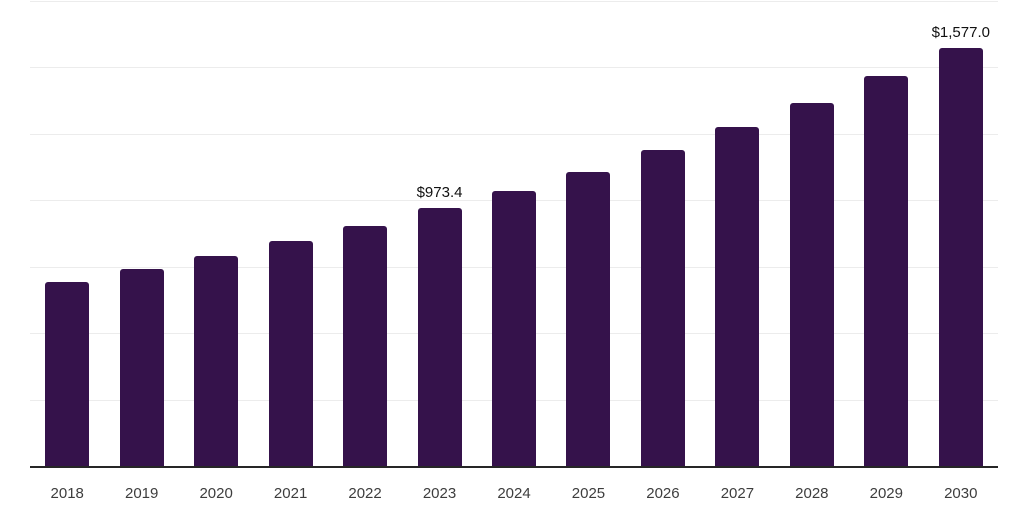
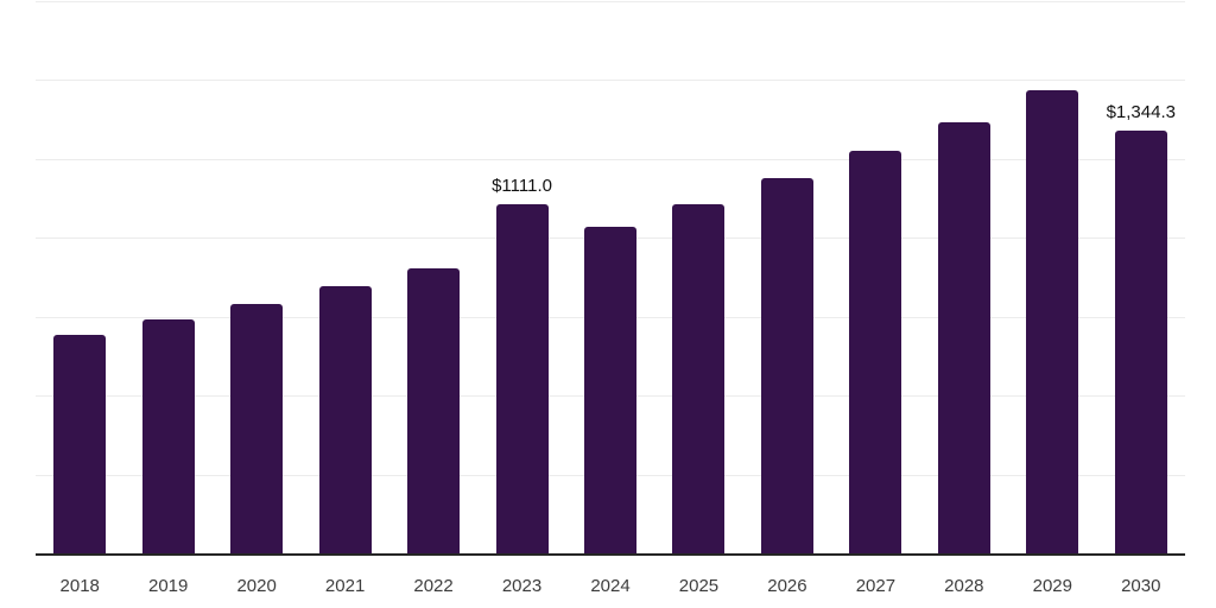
2023: $973.4 -> $1111.0
2030: $1,577.0 -> $1,344.3
